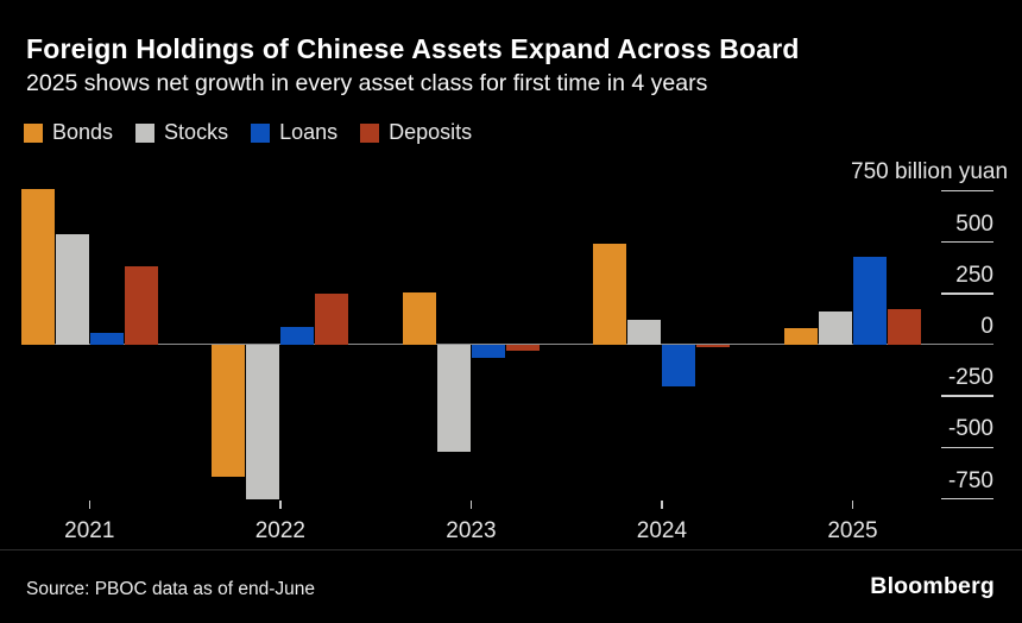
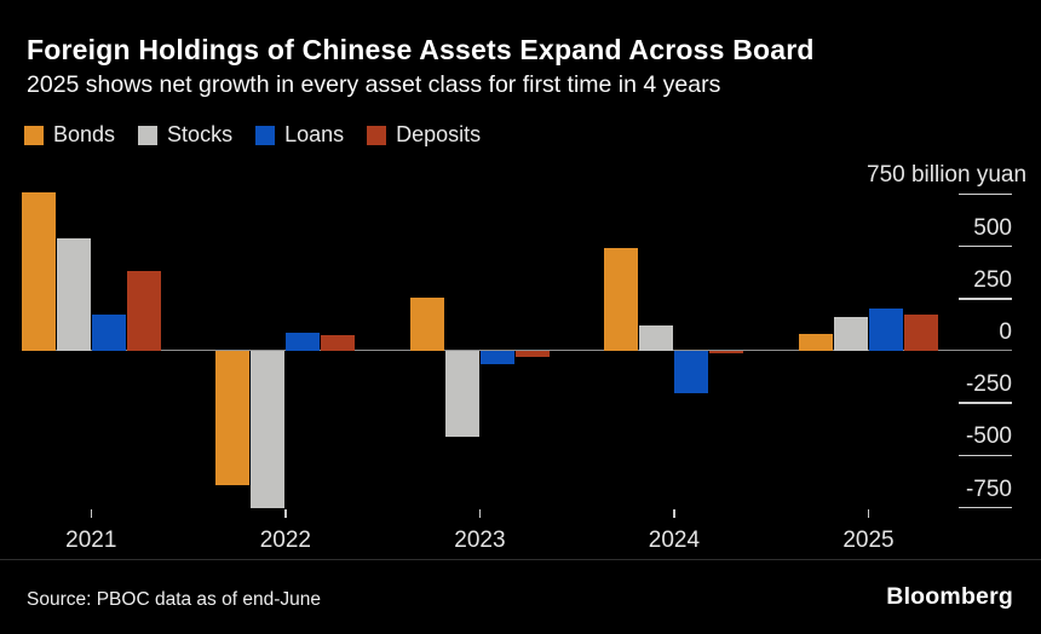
Loans/2021: 60 -> 180
Deposits/2022: 250 -> 80
Stocks/2023: -520 -> -410
Loans/2025: 430 -> 200
